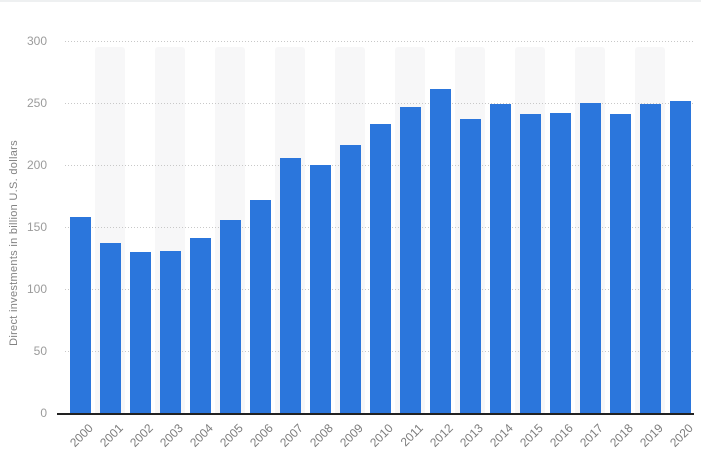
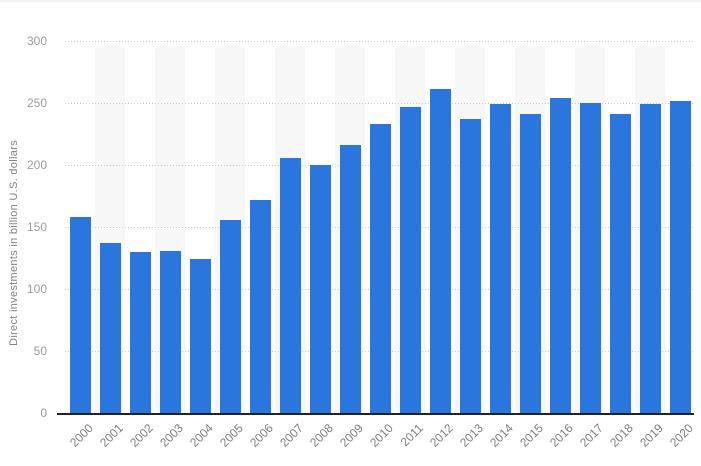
2004: 141 -> 124
2016: 242 -> 254
